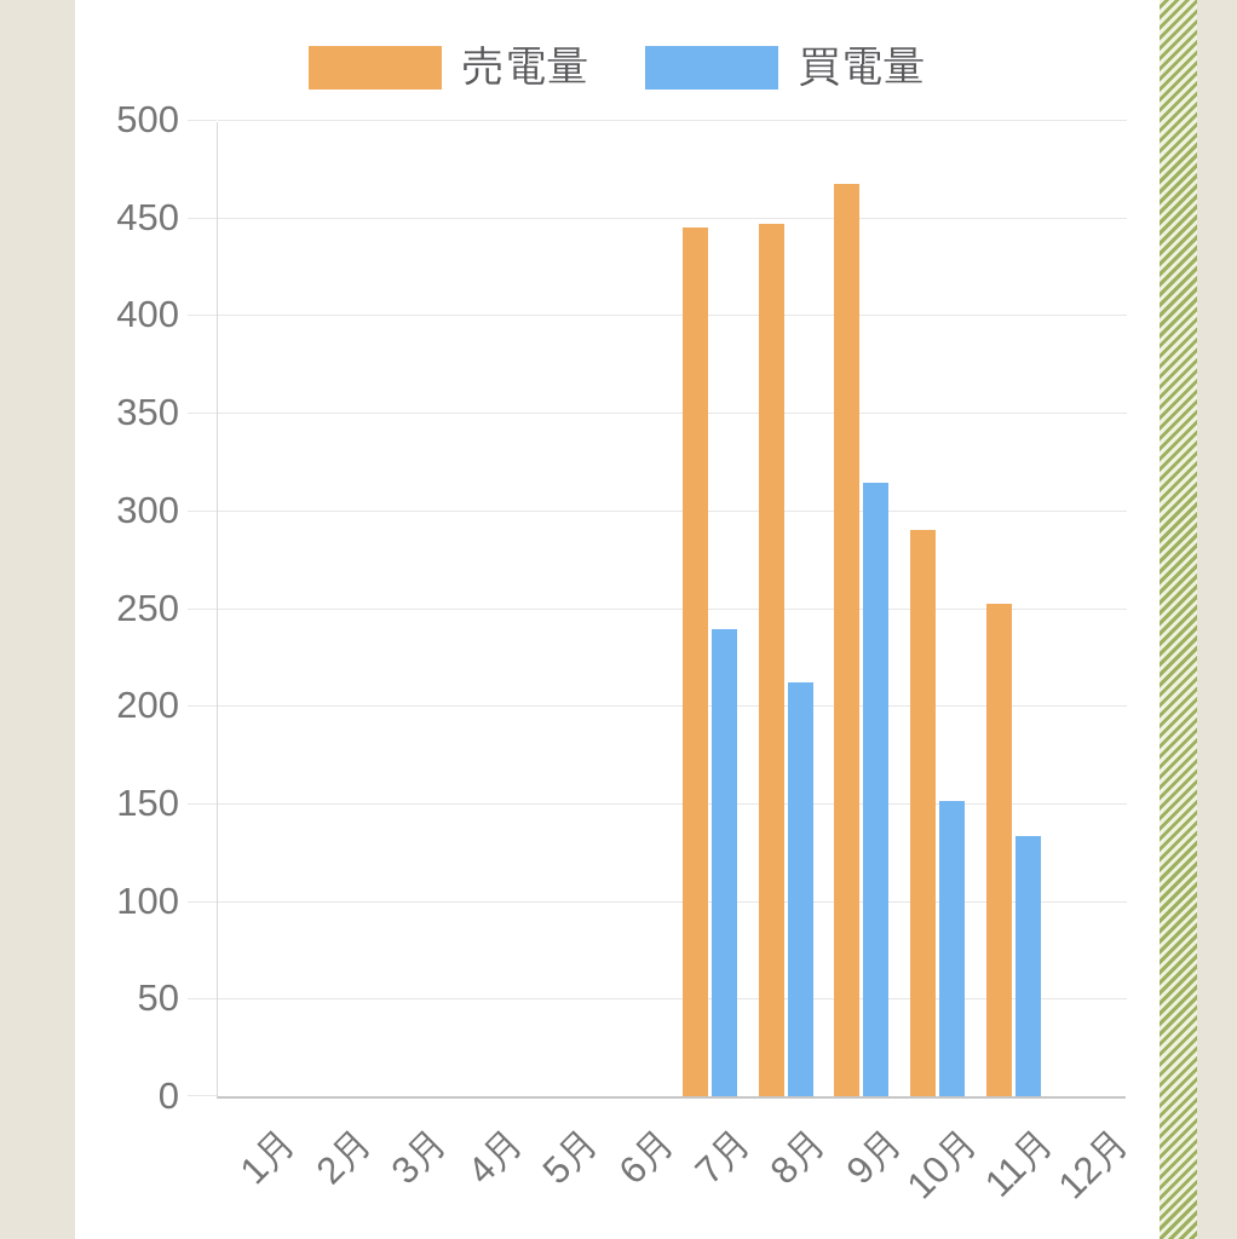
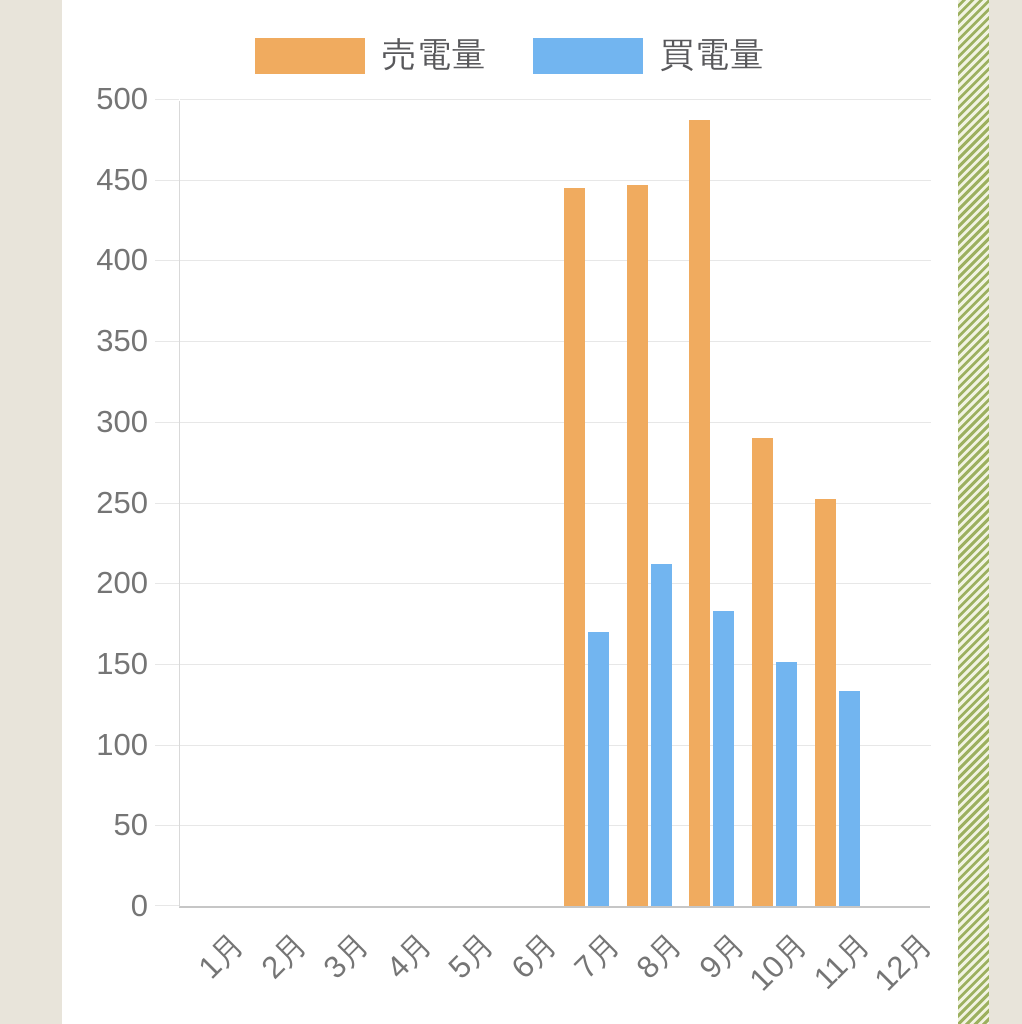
買電量/7月: 239 -> 170
売電量/9月: 467 -> 487
買電量/9月: 314 -> 183
